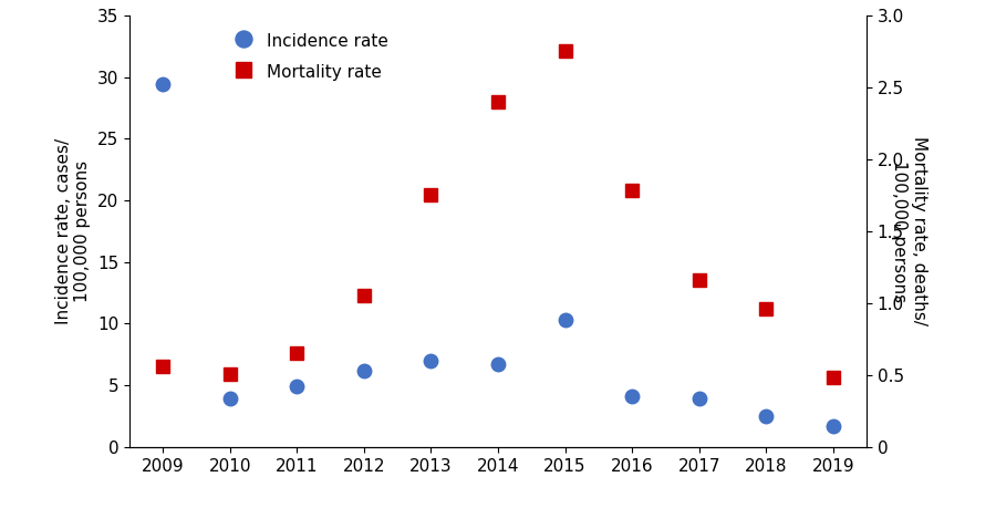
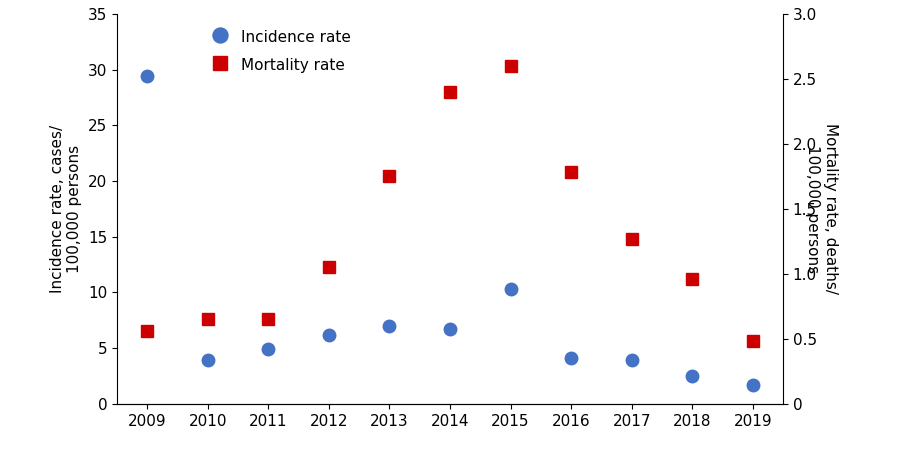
Mortality rate/2010: 0.51 -> 0.65
Mortality rate/2015: 2.75 -> 2.60
Mortality rate/2017: 1.16 -> 1.27
